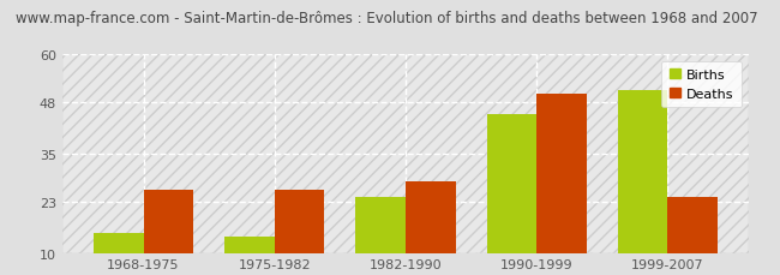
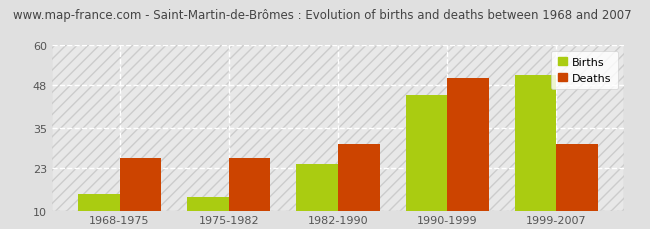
Deaths/1982-1990: 28 -> 30
Deaths/1999-2007: 24 -> 30
